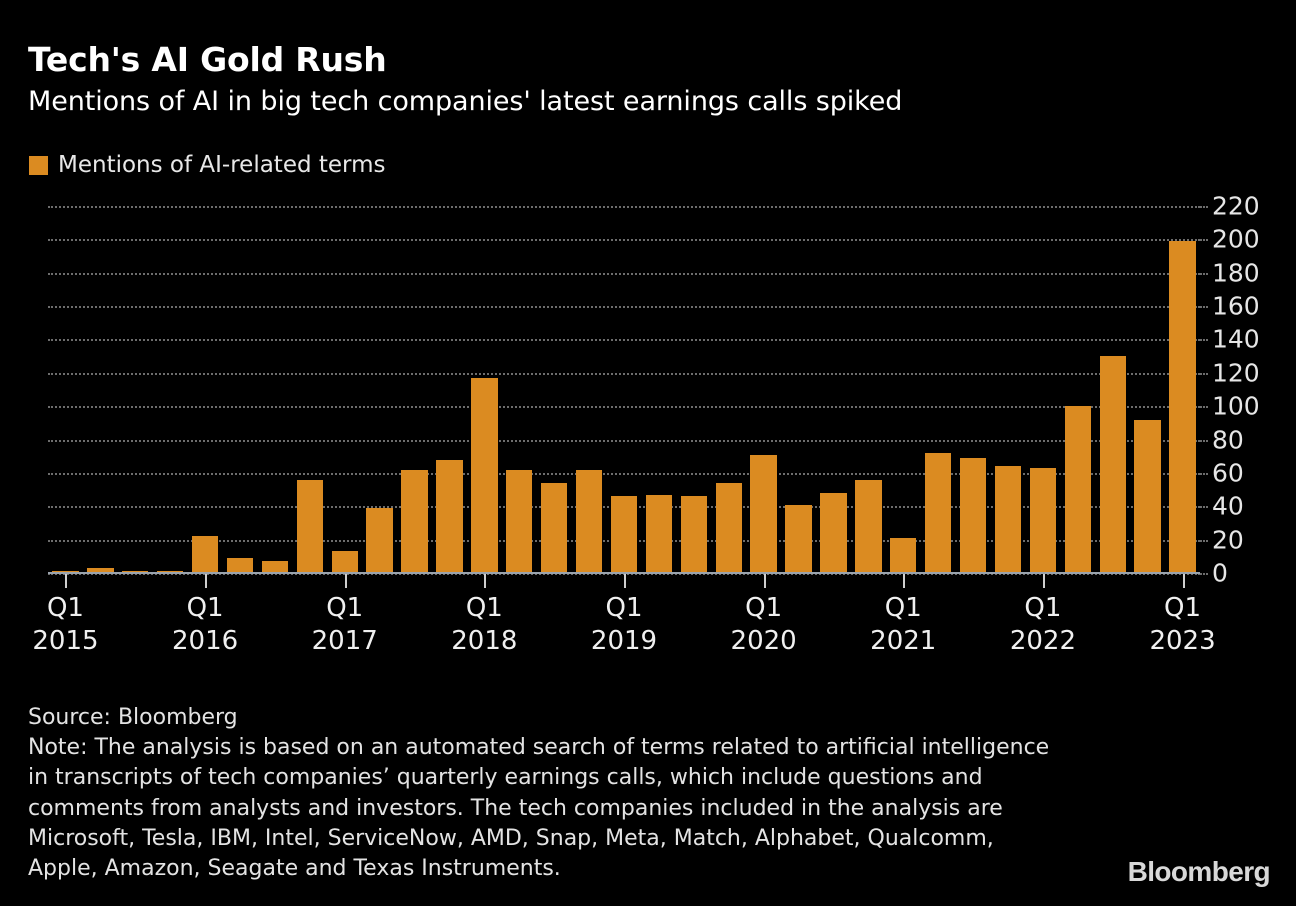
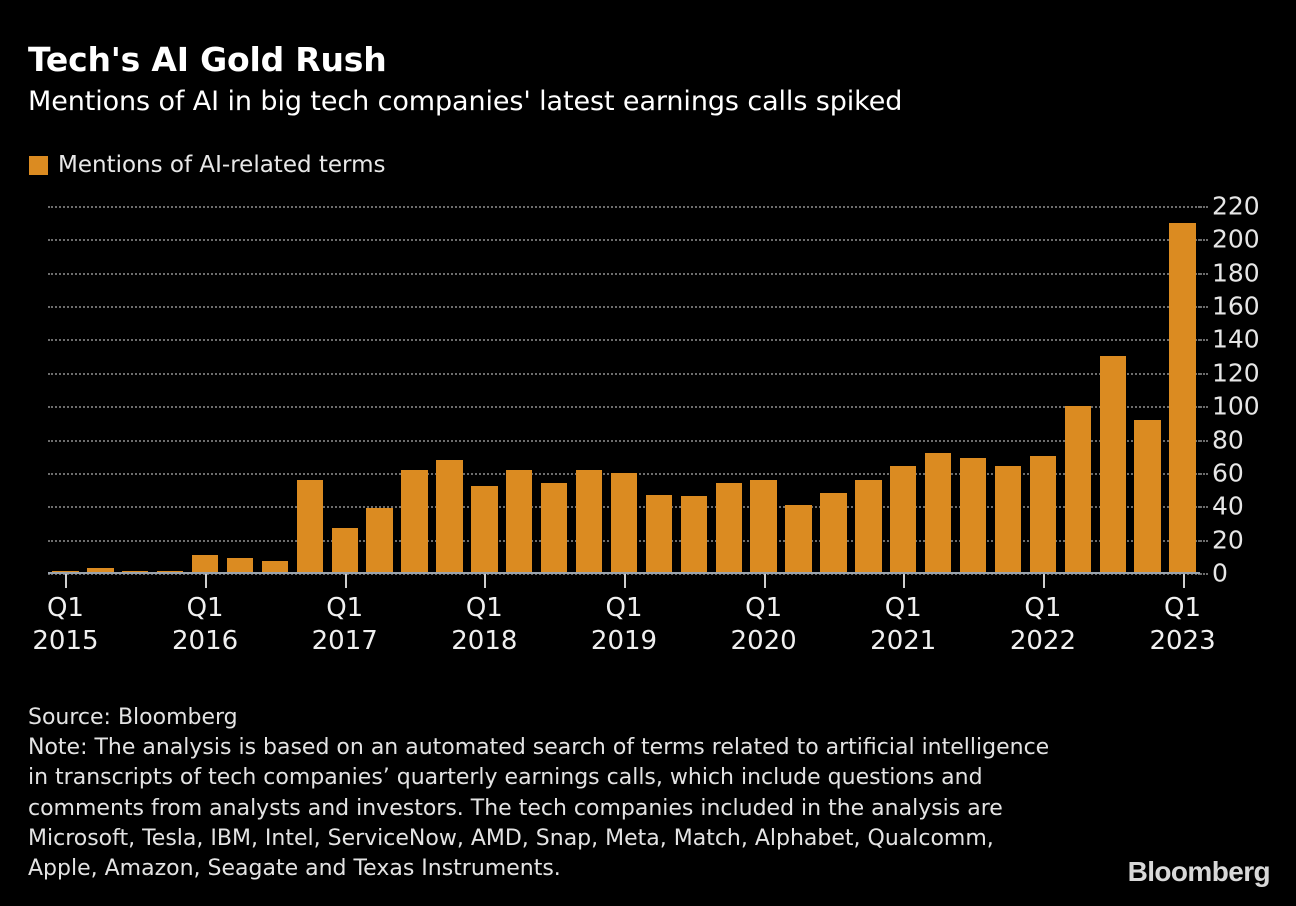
Q1 2016: 22 -> 11
Q1 2017: 13 -> 27
Q1 2018: 117 -> 52
Q1 2019: 46 -> 60
Q1 2020: 71 -> 56
Q1 2021: 21 -> 64
Q1 2022: 63 -> 70
Q1 2023: 199 -> 210
